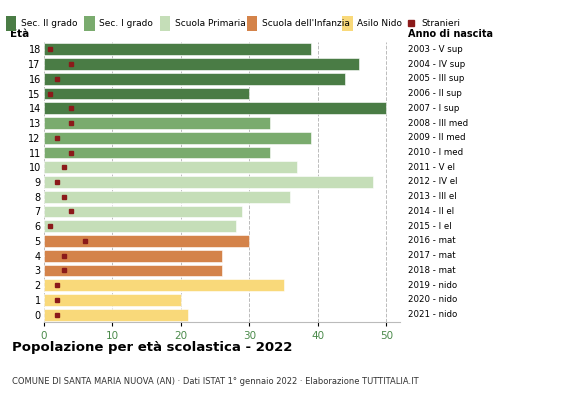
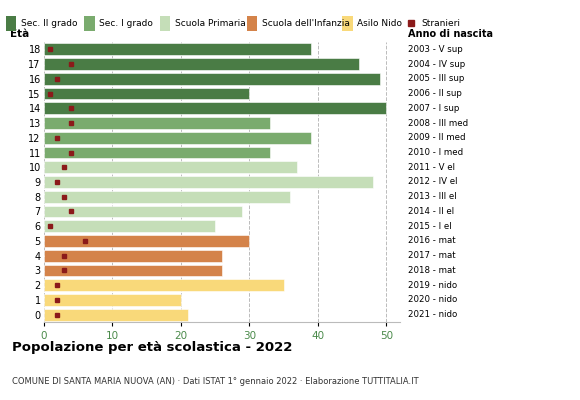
16: 44 -> 49
6: 28 -> 25
